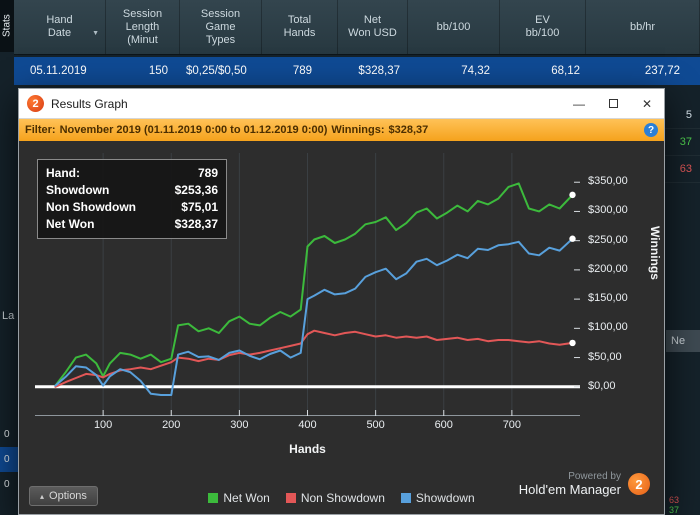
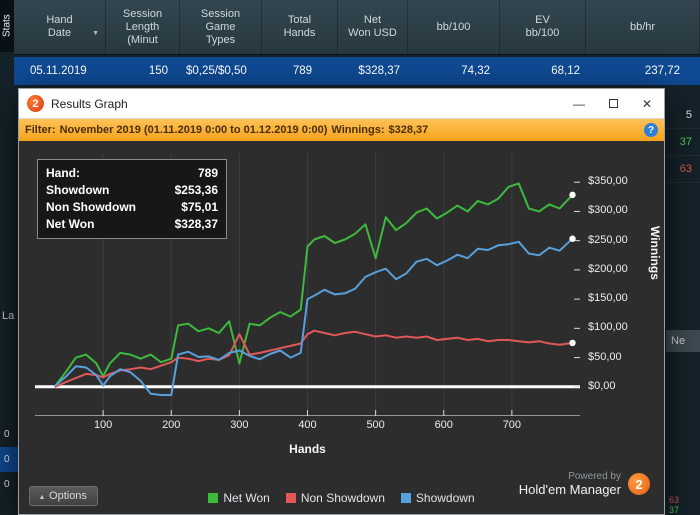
Net Won/300: $120 -> $40
Non Showdown/300: $60 -> $90
Net Won/500: $280 -> $220
